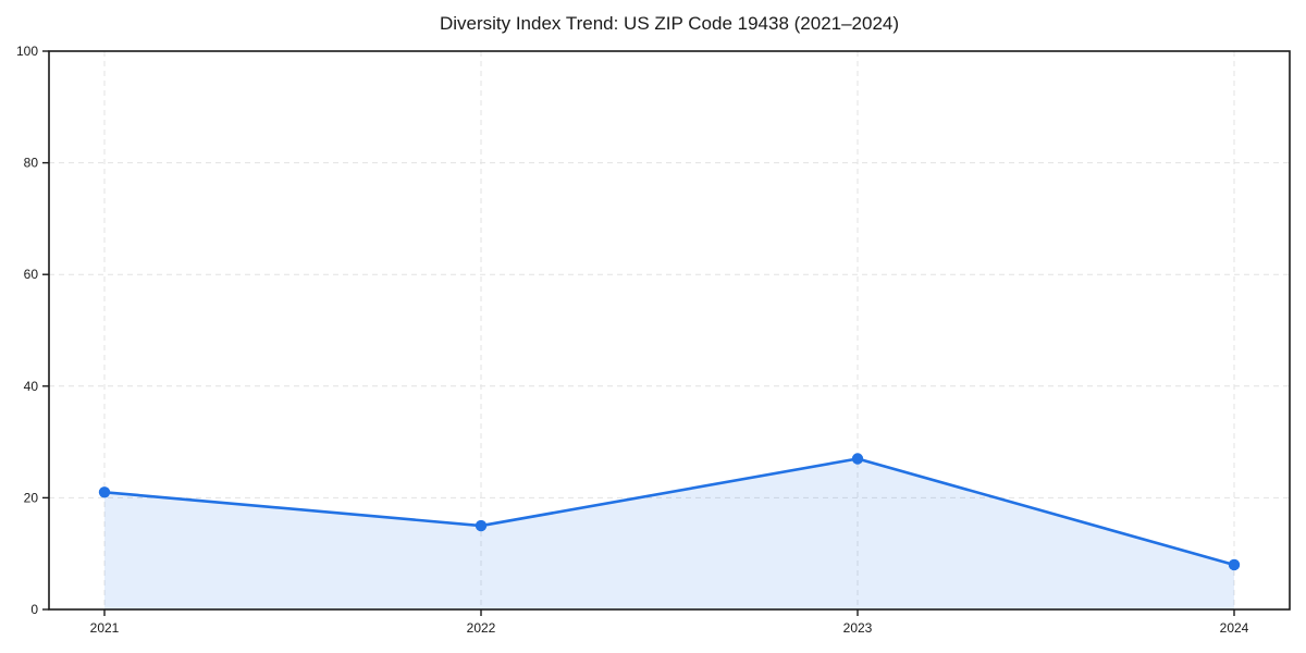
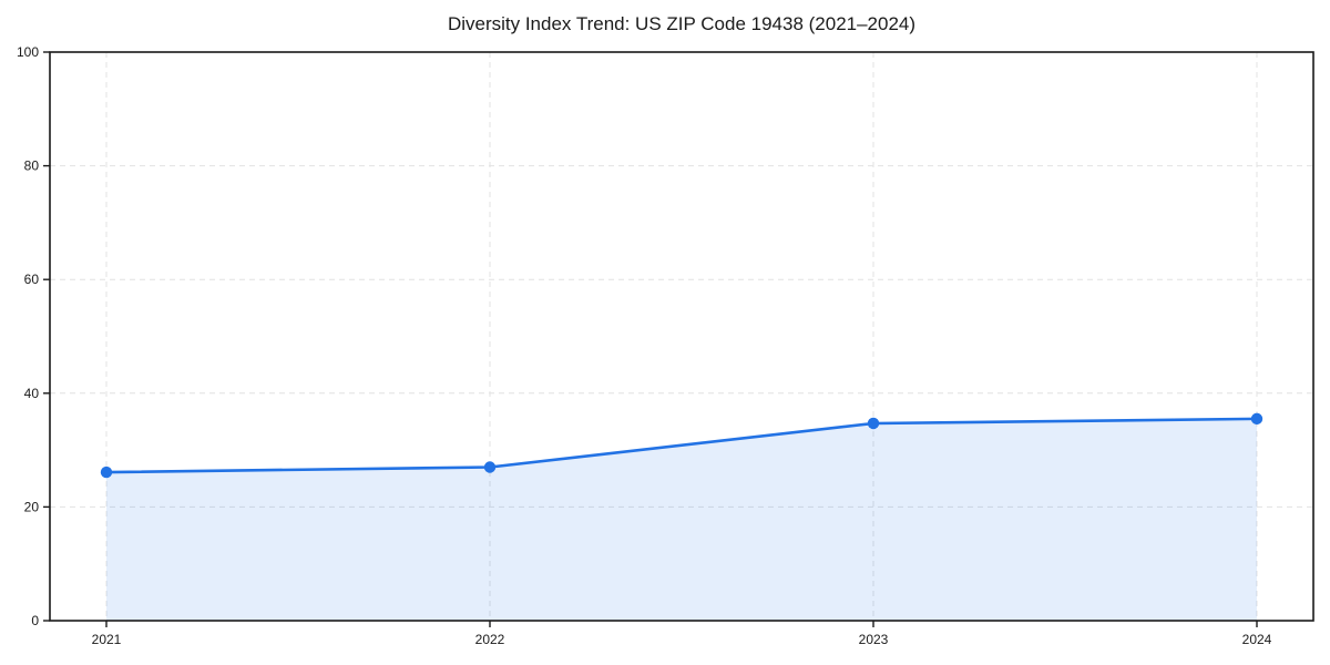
2021: 21 -> 26
2022: 15 -> 27
2023: 27 -> 35
2024: 8 -> 36
